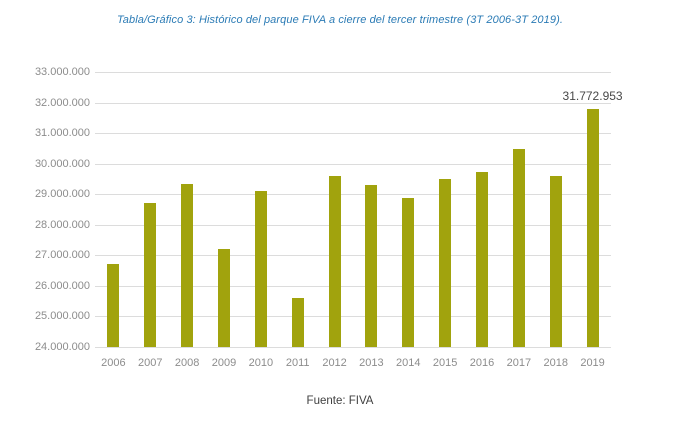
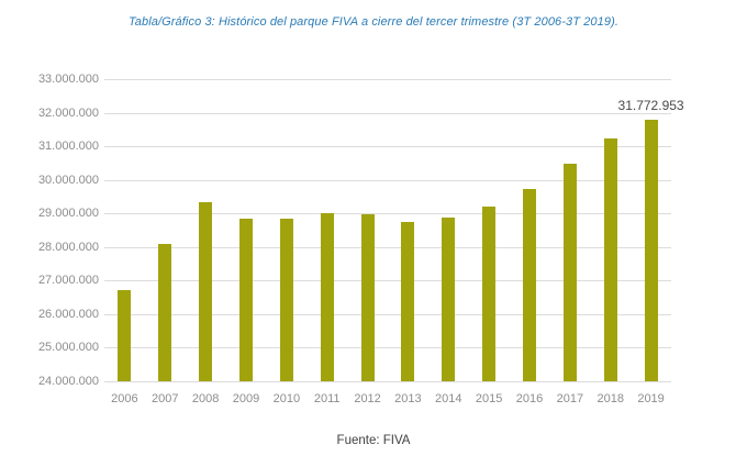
2007: 28700000 -> 28100000
2009: 27200000 -> 28800000
2010: 29100000 -> 28800000
2011: 25600000 -> 29000000
2012: 29600000 -> 29000000
2013: 29300000 -> 28700000
2015: 29500000 -> 29200000
2018: 29600000 -> 31200000
